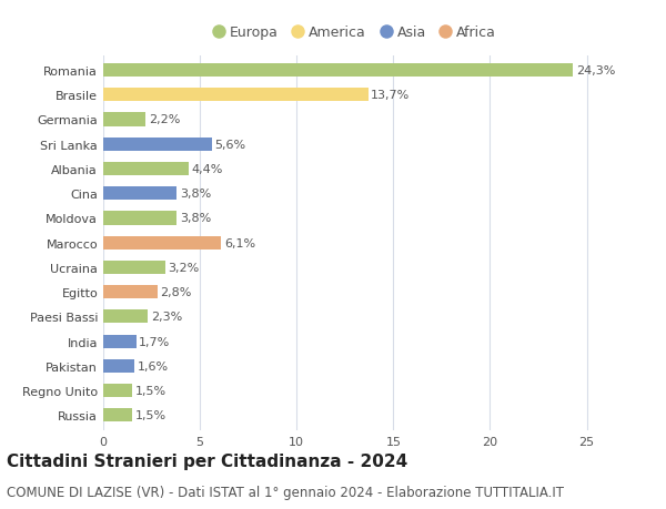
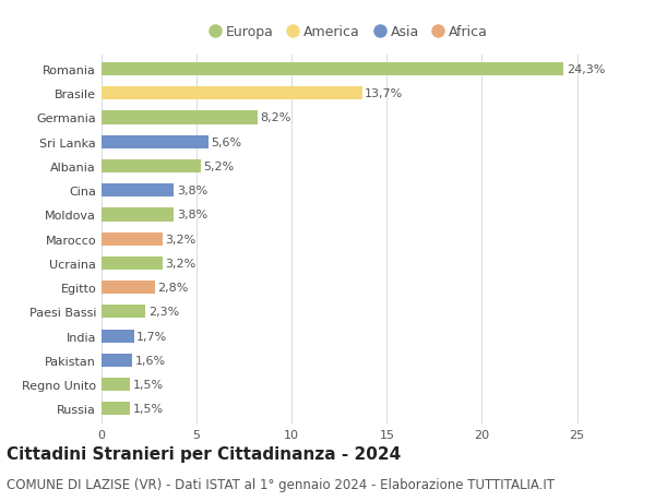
Germania: 2,2% -> 8,2%
Albania: 4,4% -> 5,2%
Marocco: 6,1% -> 3,2%
